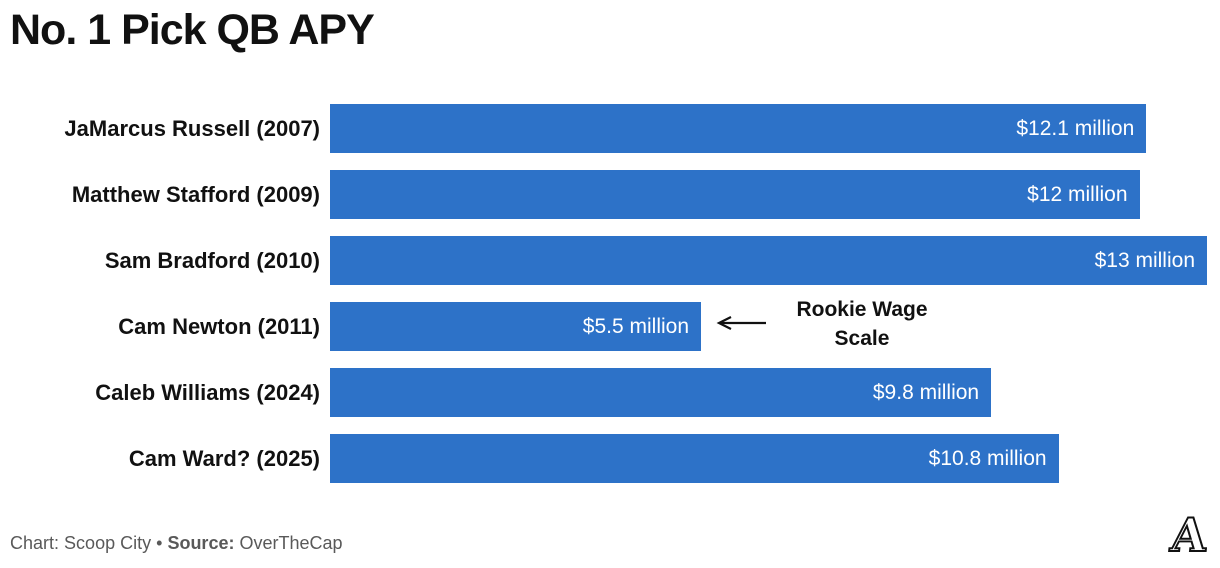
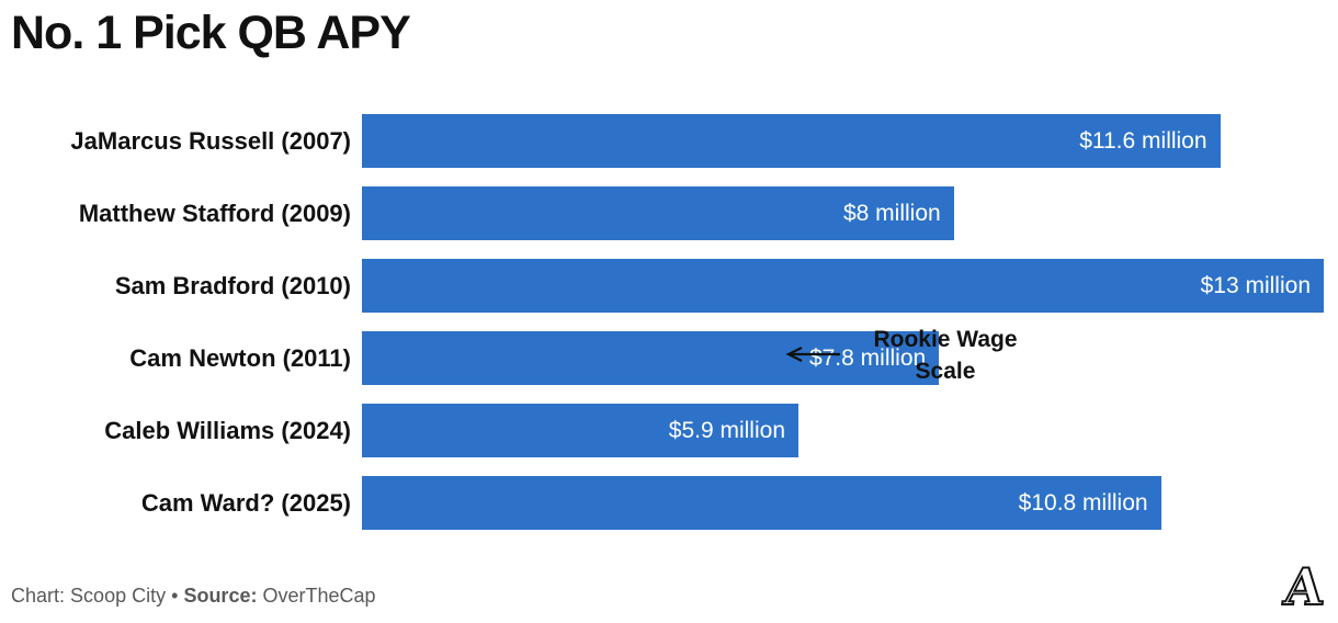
JaMarcus Russell (2007): $12.1 -> $11.6
Matthew Stafford (2009): $12 -> $8
Cam Newton (2011): $5.5 -> $7.8
Caleb Williams (2024): $9.8 -> $5.9
